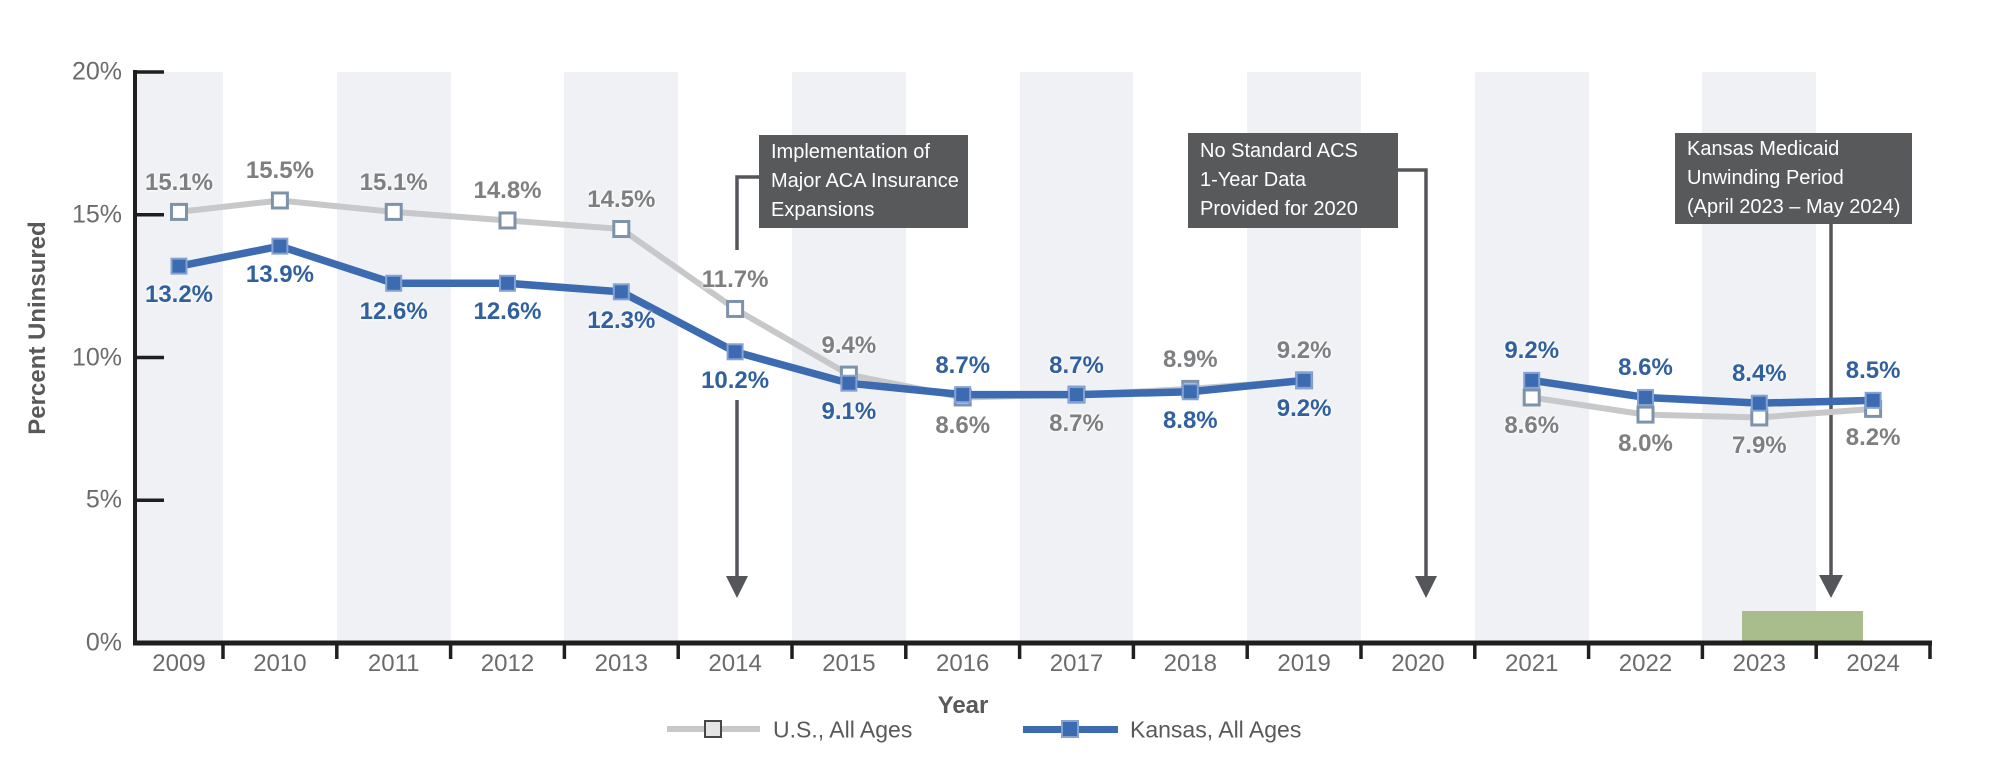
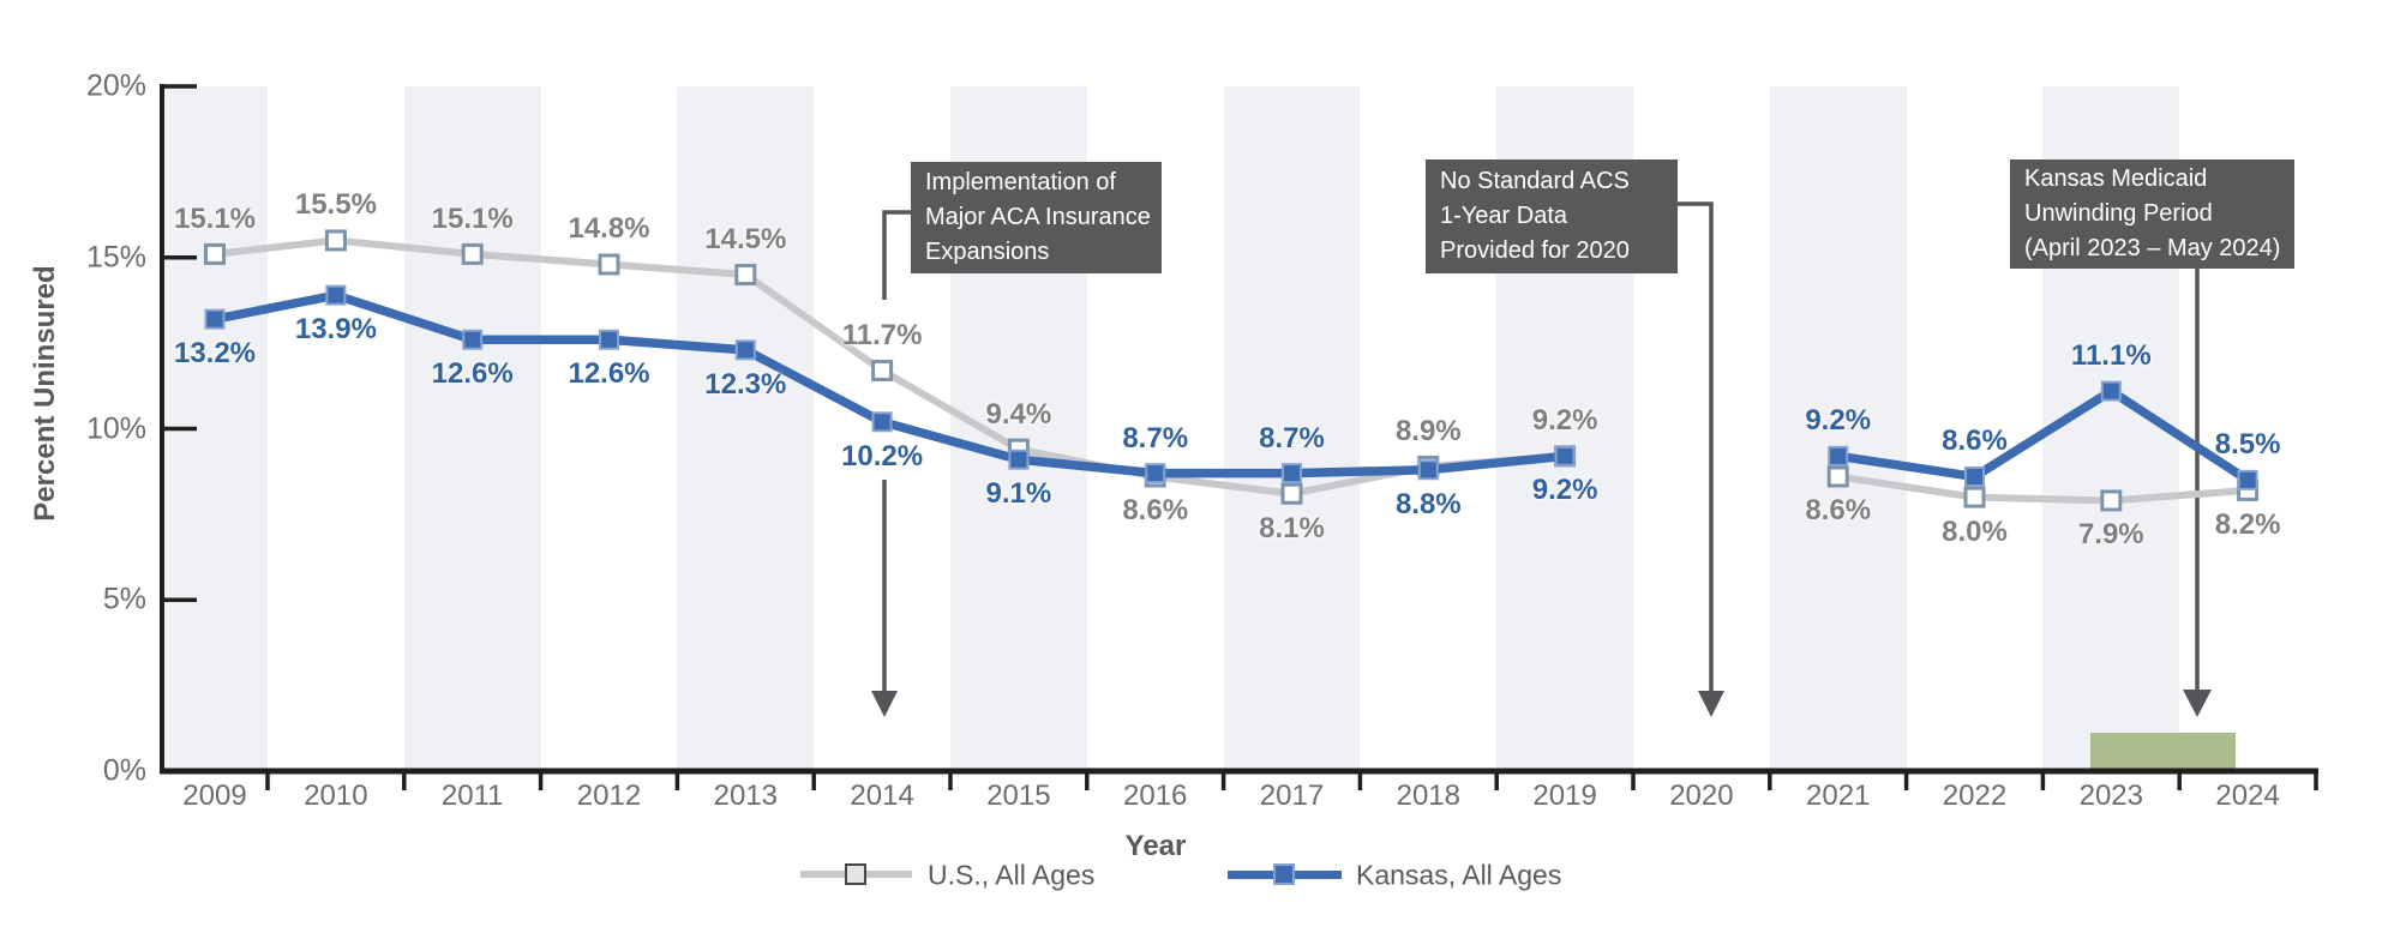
U.S., All Ages/2017: 8.7% -> 8.1%
Kansas, All Ages/2023: 8.4% -> 11.1%
